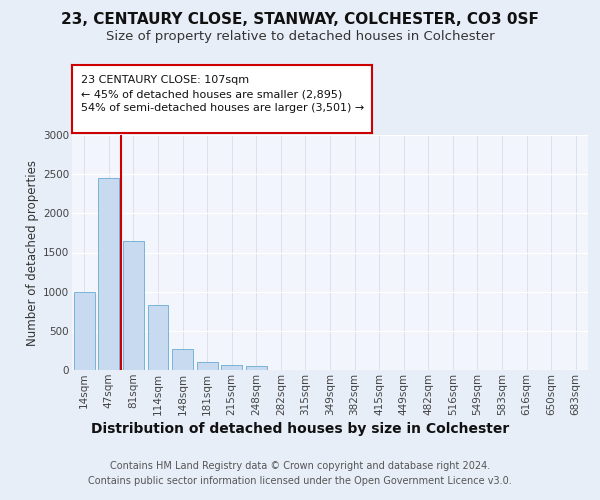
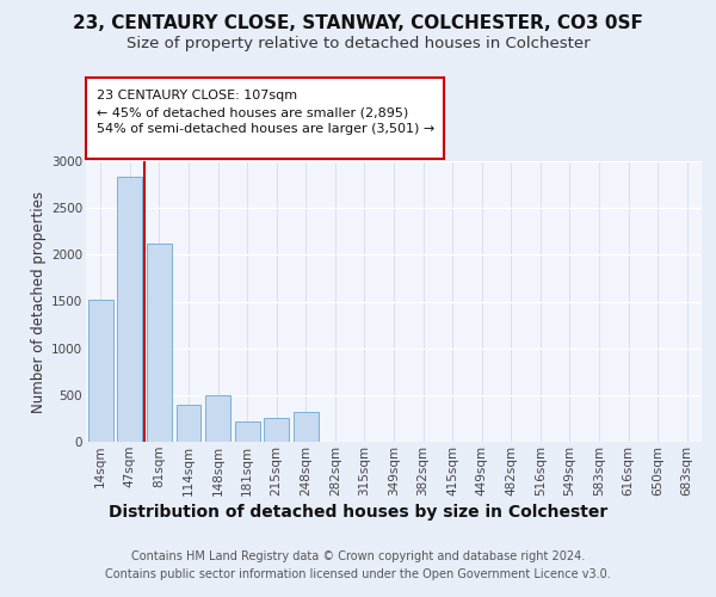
14sqm: 1000 -> 1520
47sqm: 2450 -> 2840
81sqm: 1650 -> 2120
114sqm: 830 -> 400
148sqm: 270 -> 500
181sqm: 100 -> 220
215sqm: 60 -> 260
248sqm: 60 -> 320
